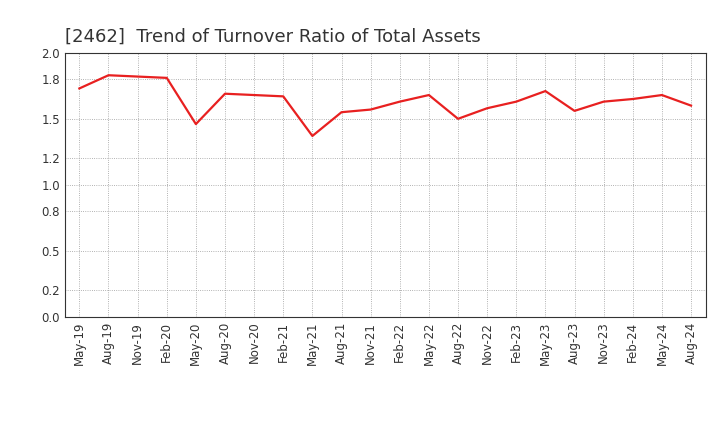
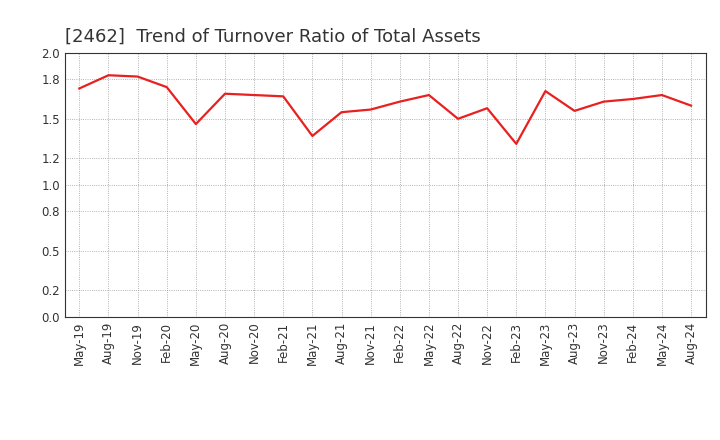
Feb-20: 1.81 -> 1.74
Feb-23: 1.63 -> 1.31
